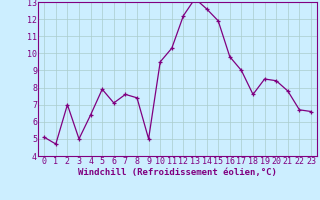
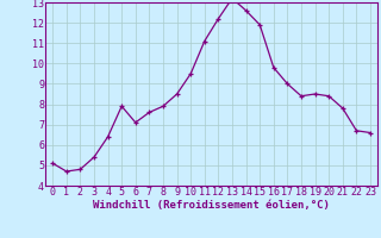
2: 7.0 -> 4.8
3: 5.0 -> 5.4
8: 7.4 -> 7.9
9: 5.0 -> 8.5
11: 10.3 -> 11.1
18: 7.6 -> 8.4
